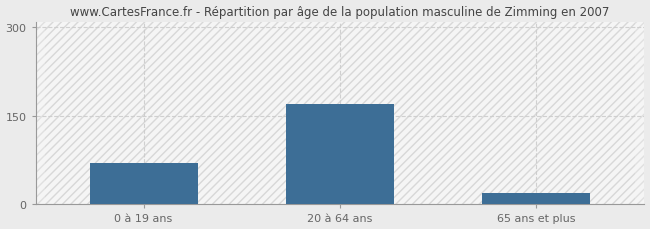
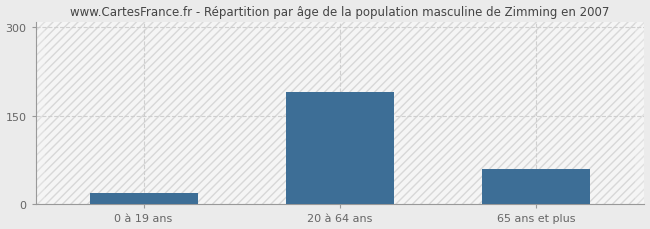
0 à 19 ans: 70 -> 20
20 à 64 ans: 170 -> 190
65 ans et plus: 20 -> 60
